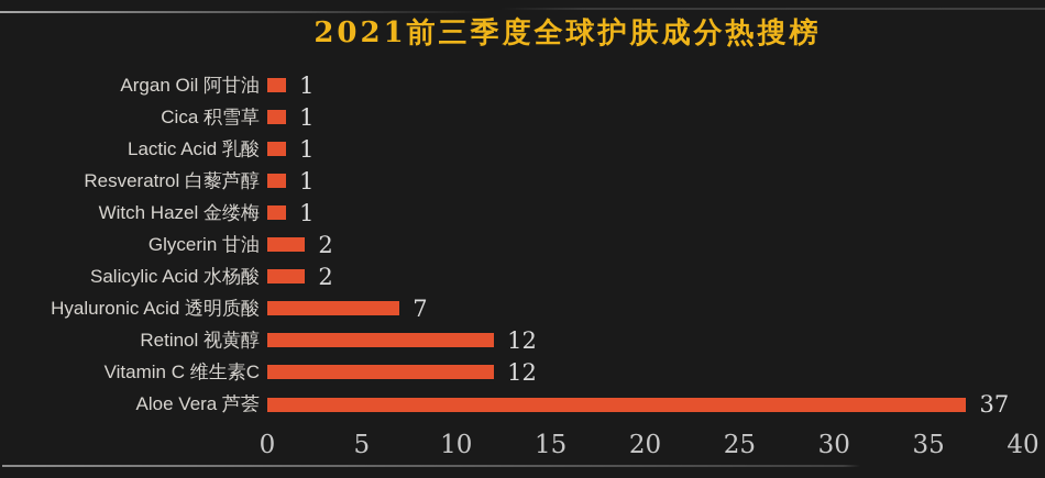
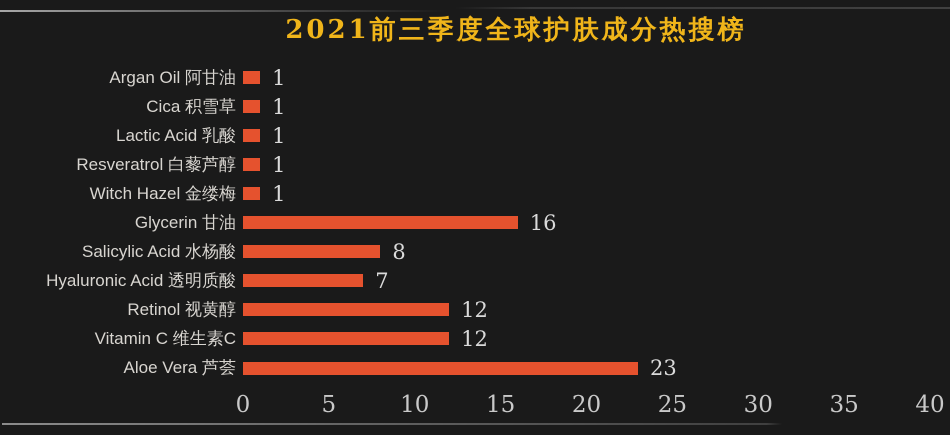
Glycerin 甘油: 2 -> 16
Salicylic Acid 水杨酸: 2 -> 8
Aloe Vera 芦荟: 37 -> 23
